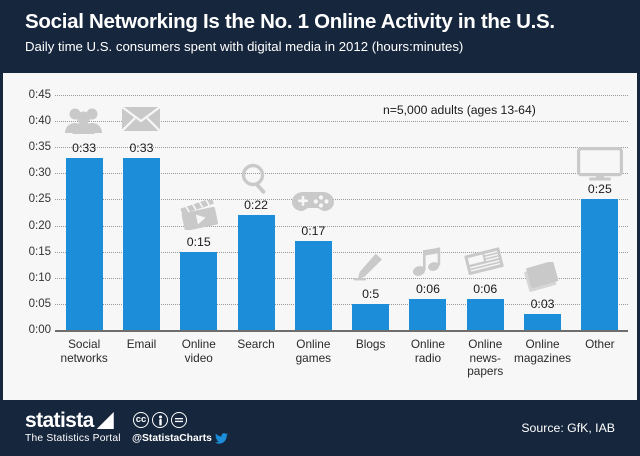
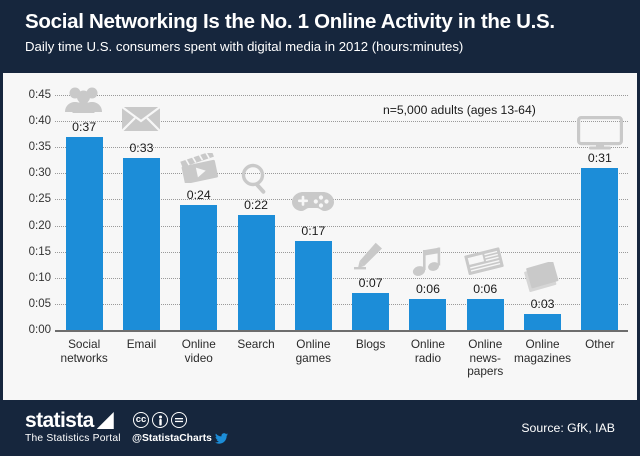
Social networks: 33 -> 37
Online video: 15 -> 24
Blogs: 5 -> 07
Other: 25 -> 31
